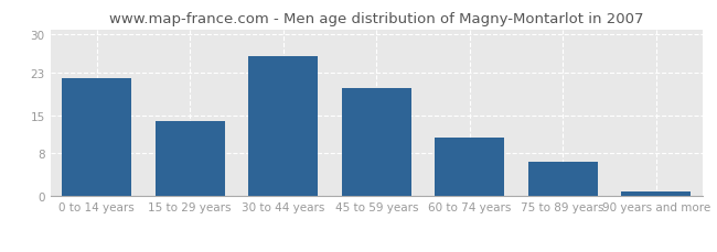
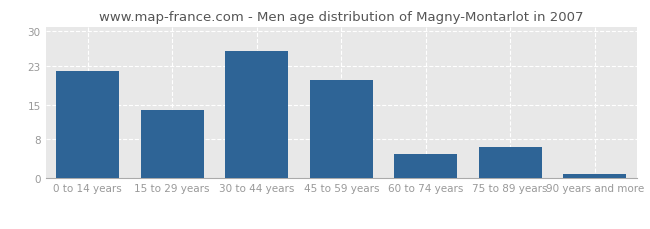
60 to 74 years: 11.0 -> 5.0
